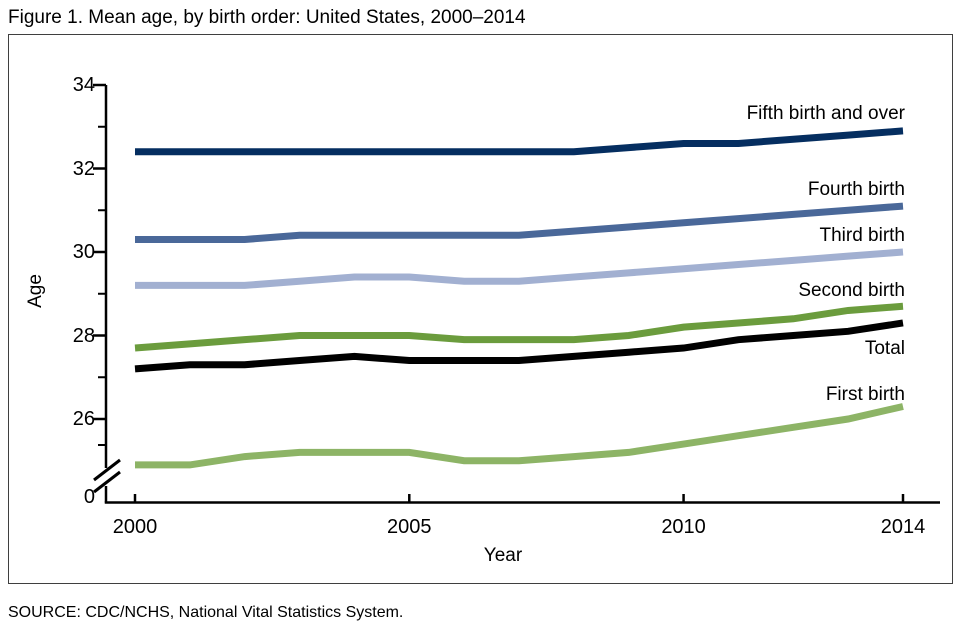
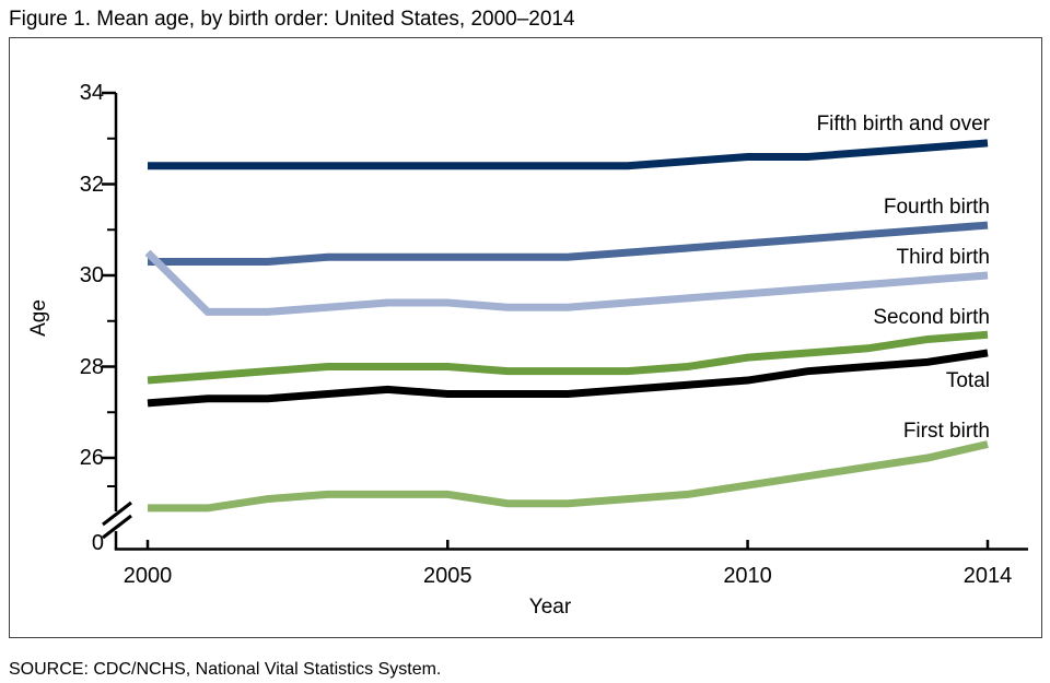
Third birth/2000: 29.2 -> 30.5
